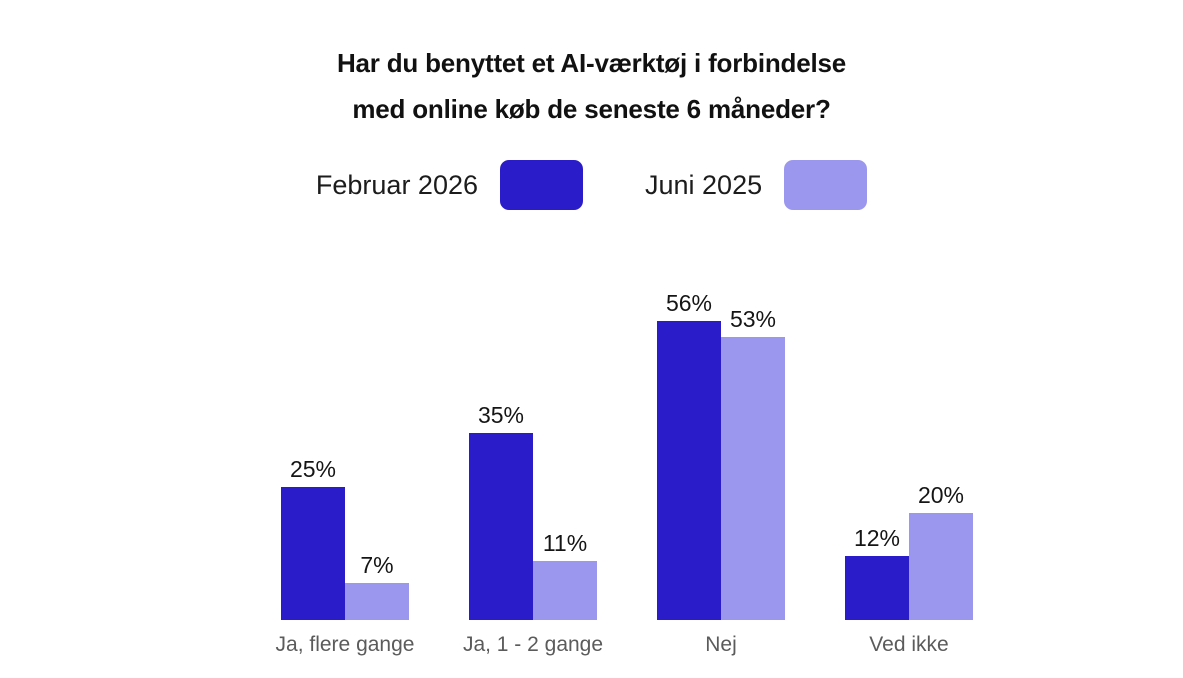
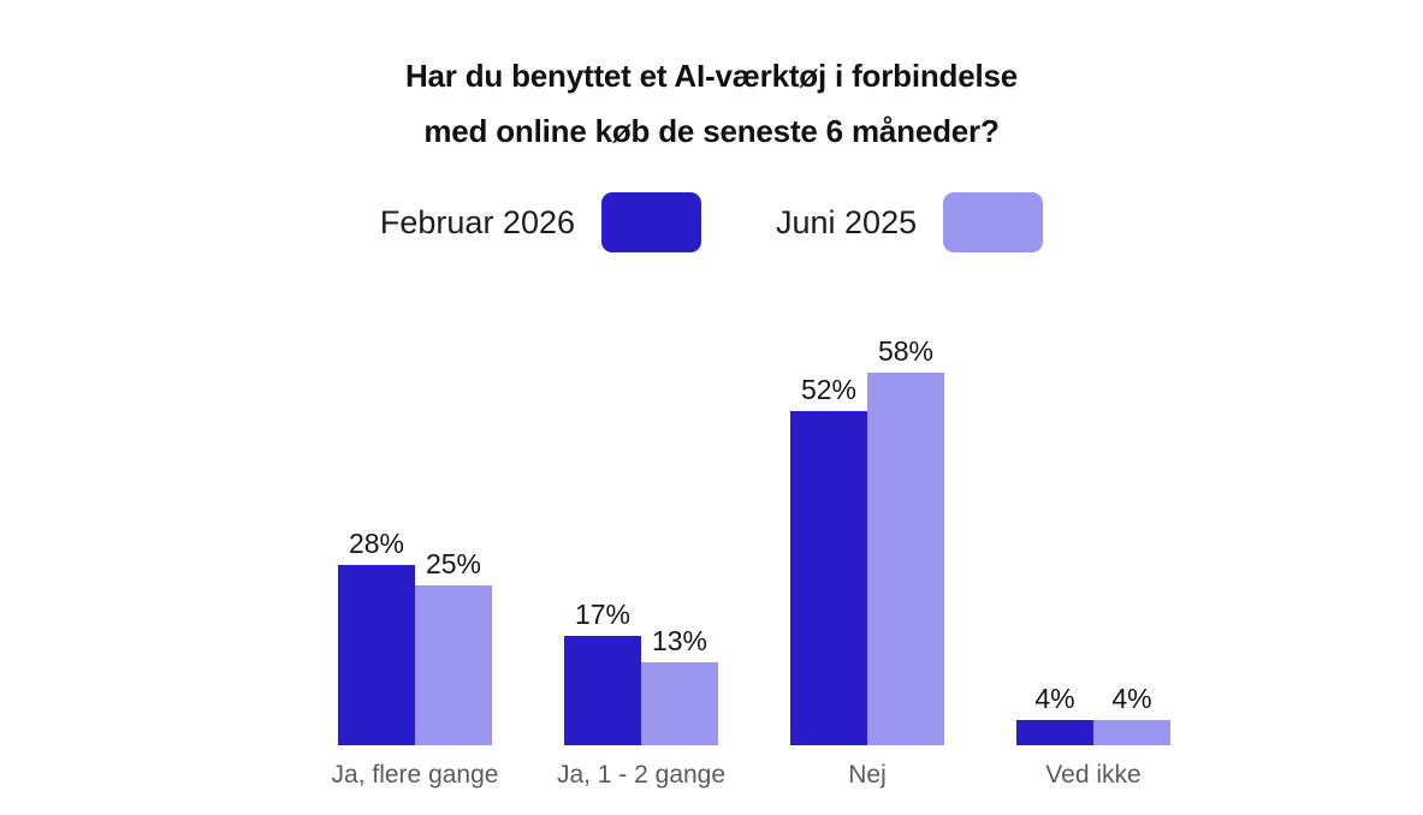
Februar 2026/Ja, flere gange: 25% -> 28%
Juni 2025/Ja, flere gange: 7% -> 25%
Februar 2026/Ja, 1 - 2 gange: 35% -> 17%
Juni 2025/Ja, 1 - 2 gange: 11% -> 13%
Februar 2026/Nej: 56% -> 52%
Juni 2025/Nej: 53% -> 58%
Februar 2026/Ved ikke: 12% -> 4%
Juni 2025/Ved ikke: 20% -> 4%
